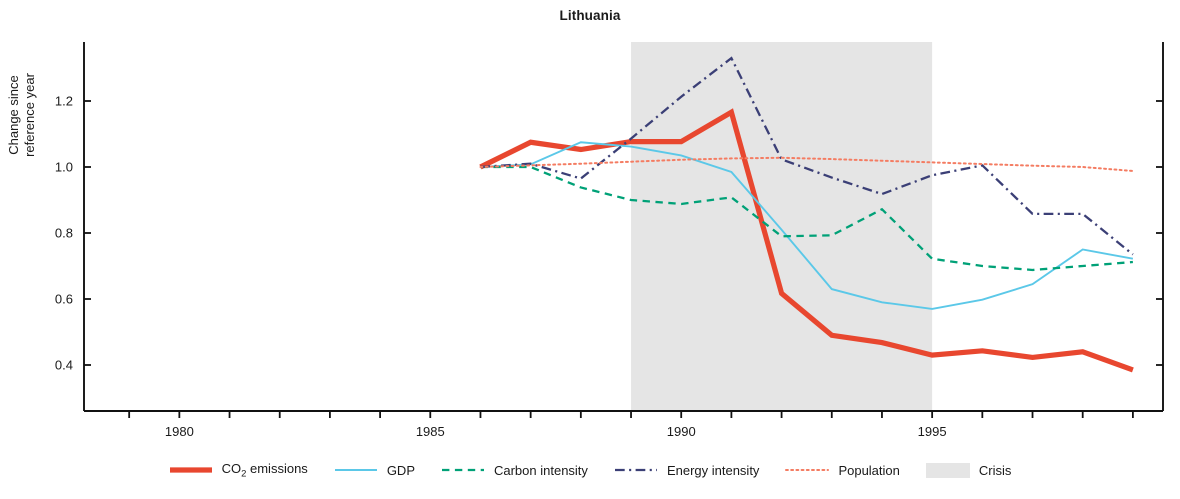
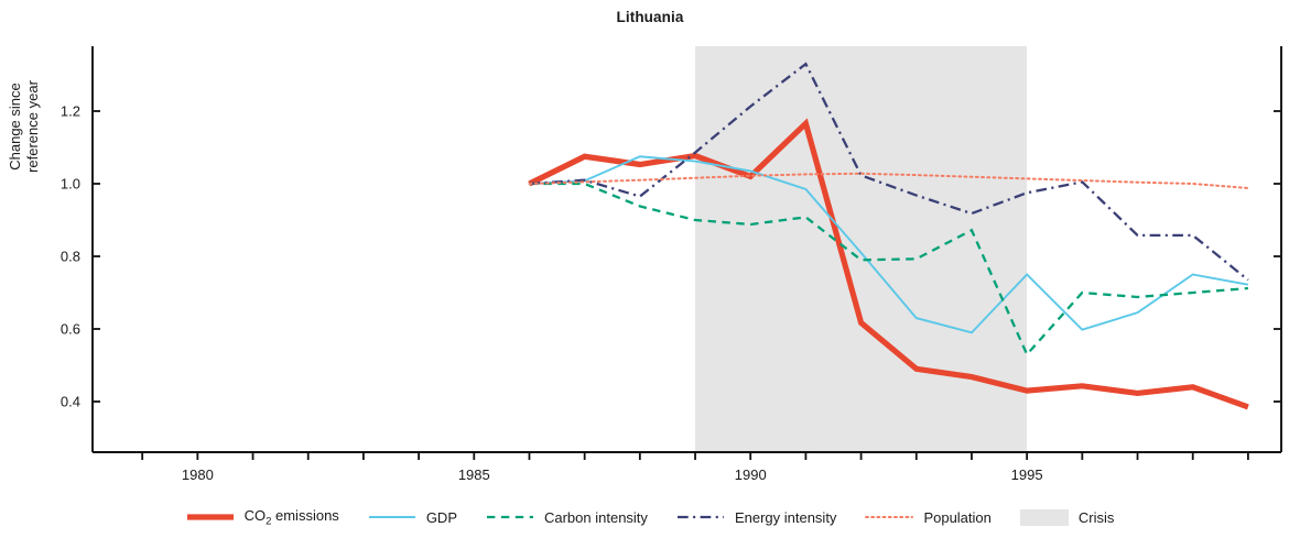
CO2 emissions/1990: 1.08 -> 1.02
GDP/1995: 0.57 -> 0.75
Carbon intensity/1995: 0.72 -> 0.53
